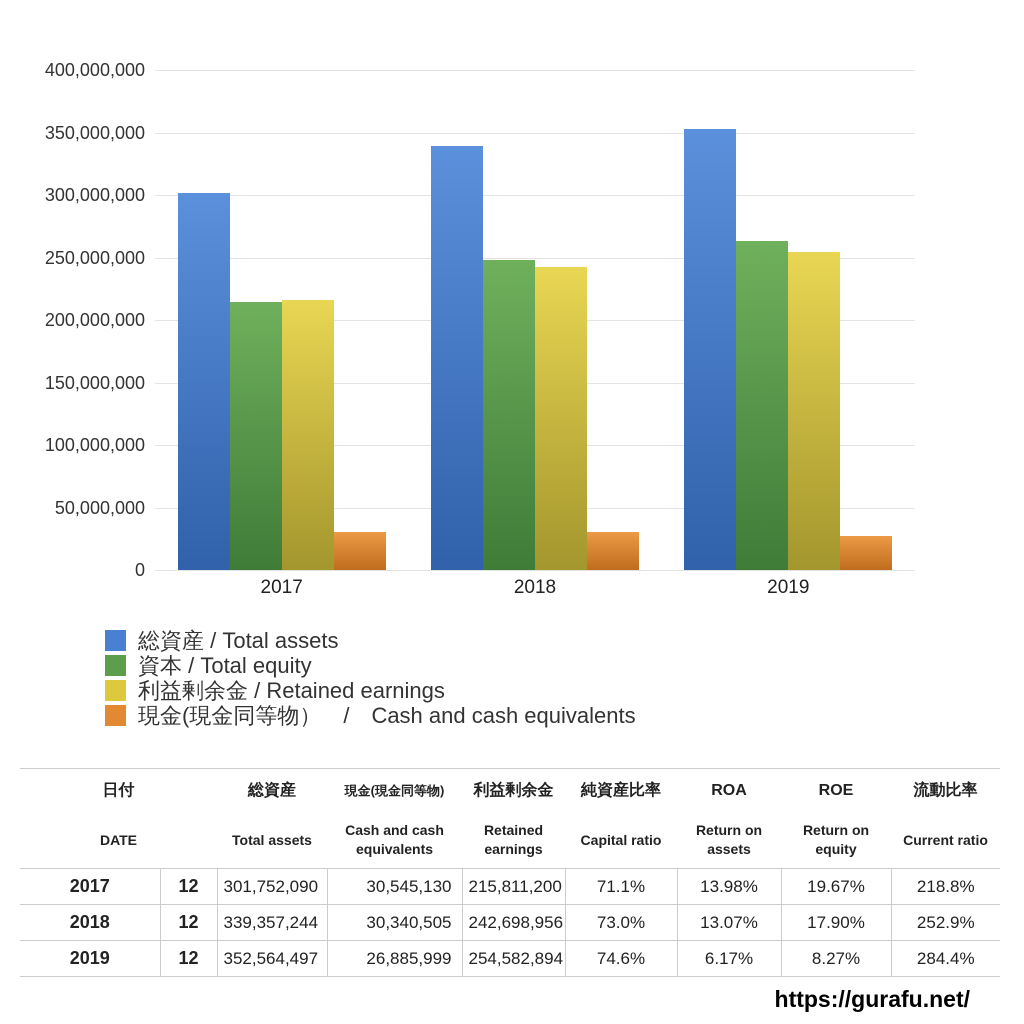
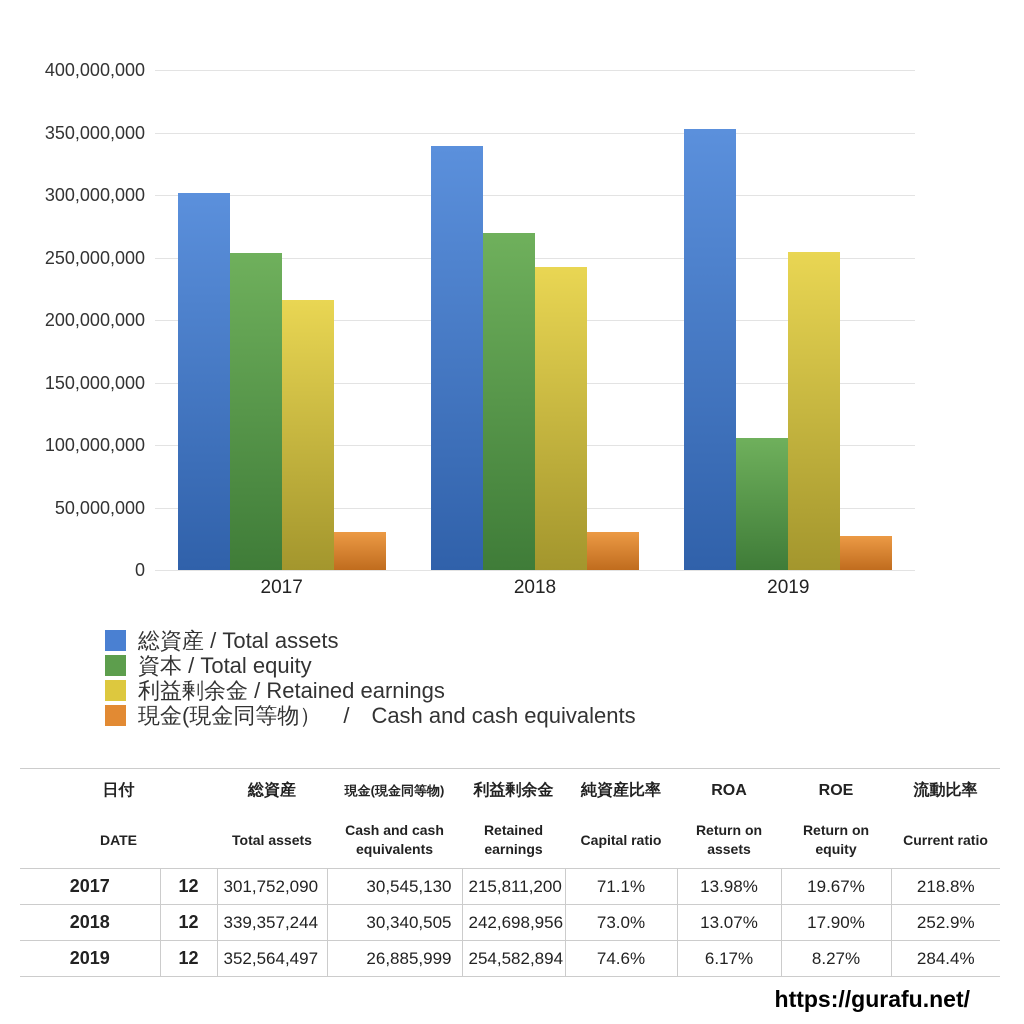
資本 / Total equity/2017: 215000000 -> 254000000
資本 / Total equity/2018: 248000000 -> 270000000
資本 / Total equity/2019: 263000000 -> 106000000
